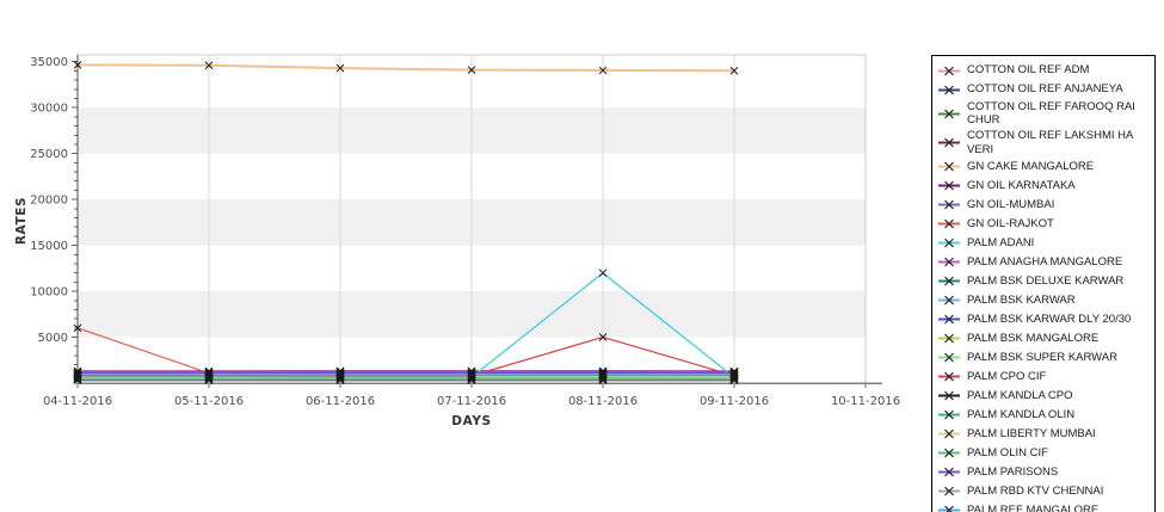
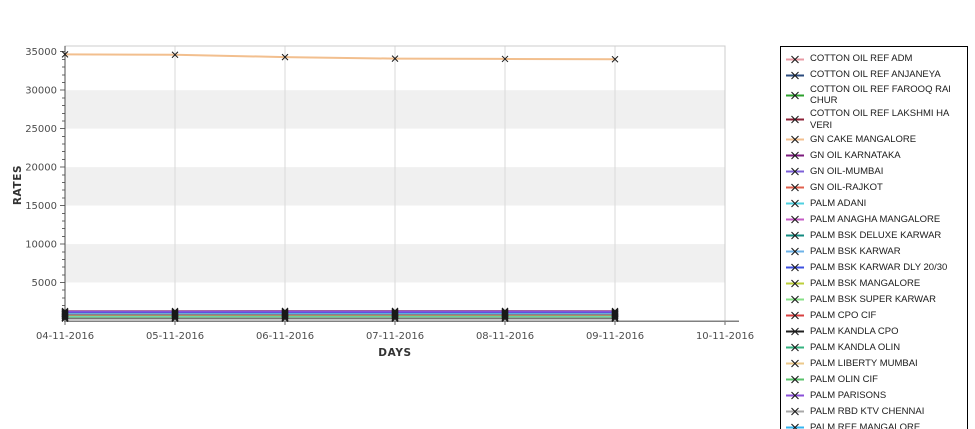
GN OIL-RAJKOT/04-11-2016: 6000 -> 1000
PALM ADANI/08-11-2016: 12000 -> 1000
PALM CPO CIF/08-11-2016: 5000 -> 1000
